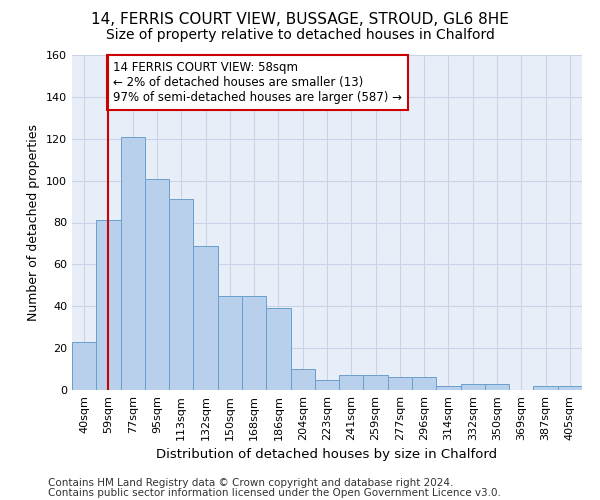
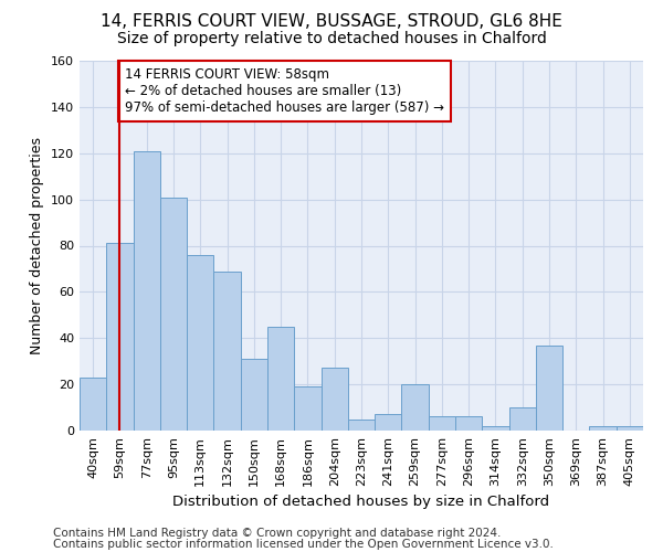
113sqm: 91 -> 76
150sqm: 45 -> 31
186sqm: 39 -> 19
204sqm: 10 -> 27
259sqm: 7 -> 20
332sqm: 3 -> 10
350sqm: 3 -> 37
